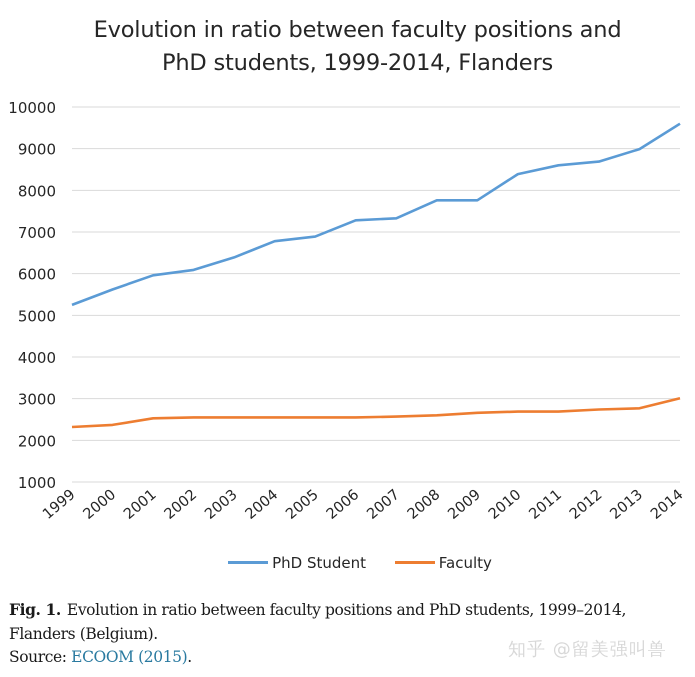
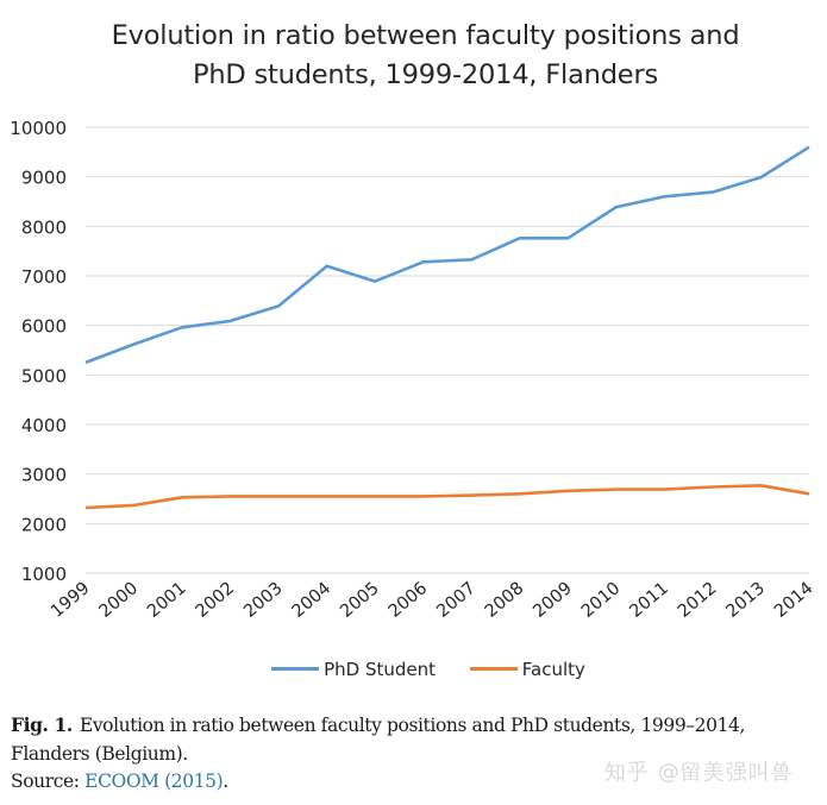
PhD Student/2004: 6800 -> 7200
Faculty/2014: 3000 -> 2600
